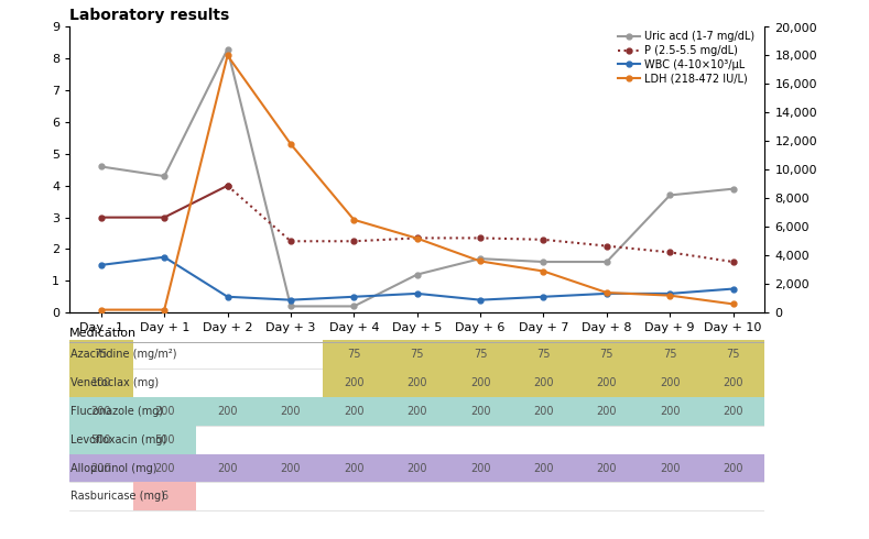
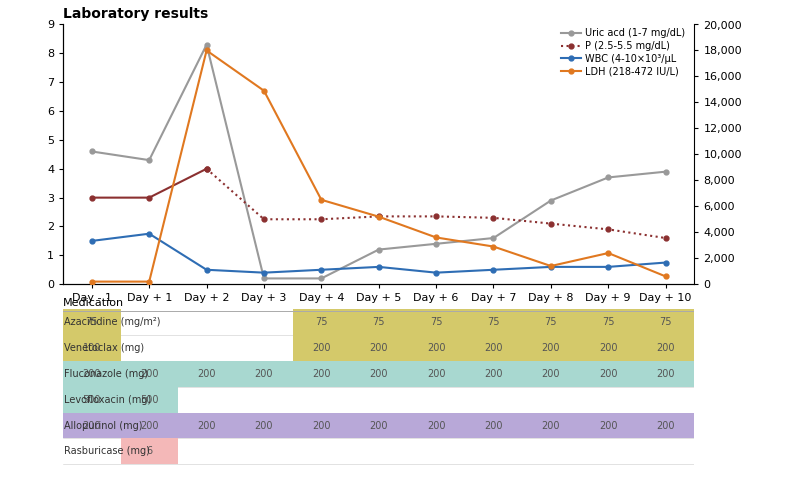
LDH (218-472 IU/L)/Day + 3: 11,800 -> 14,900
Uric acd (1-7 mg/dL)/Day + 6: 1.7 -> 1.4
Uric acd (1-7 mg/dL)/Day + 8: 1.6 -> 2.9
LDH (218-472 IU/L)/Day + 9: 1,200 -> 2,400
